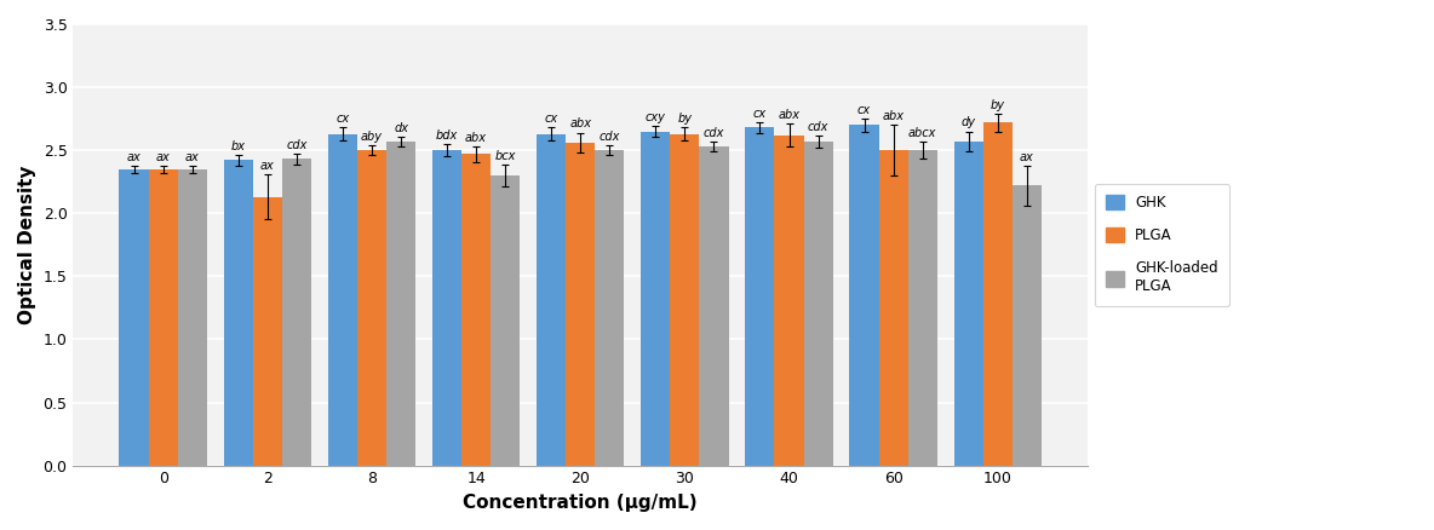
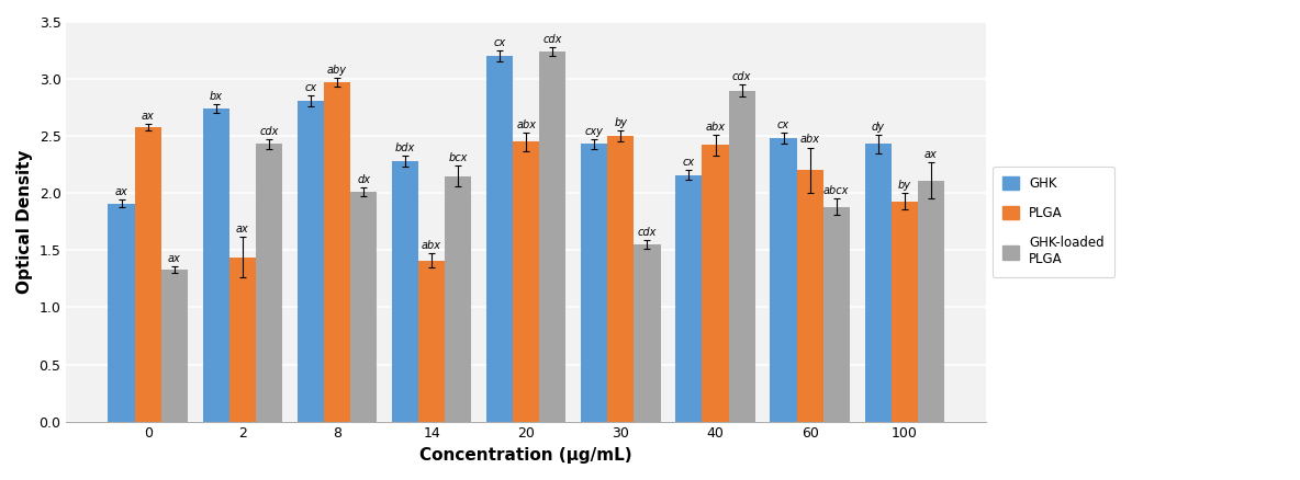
GHK/0: 2.35 -> 1.91
PLGA/0: 2.35 -> 2.58
GHK-loaded PLGA/0: 2.35 -> 1.33
GHK/2: 2.42 -> 2.74
PLGA/2: 2.13 -> 1.44
GHK/8: 2.63 -> 2.81
PLGA/8: 2.50 -> 2.97
GHK-loaded PLGA/8: 2.57 -> 2.01
GHK/14: 2.50 -> 2.28
PLGA/14: 2.47 -> 1.41
GHK-loaded PLGA/14: 2.30 -> 2.15
GHK/20: 2.63 -> 3.20
PLGA/20: 2.56 -> 2.45
GHK-loaded PLGA/20: 2.50 -> 3.24
GHK/30: 2.65 -> 2.43
PLGA/30: 2.63 -> 2.50
GHK-loaded PLGA/30: 2.53 -> 1.55
GHK/40: 2.68 -> 2.16
PLGA/40: 2.62 -> 2.42
GHK-loaded PLGA/40: 2.57 -> 2.90
GHK/60: 2.70 -> 2.48
PLGA/60: 2.50 -> 2.20
GHK-loaded PLGA/60: 2.50 -> 1.88
GHK/100: 2.57 -> 2.43
PLGA/100: 2.72 -> 1.93
GHK-loaded PLGA/100: 2.22 -> 2.11
